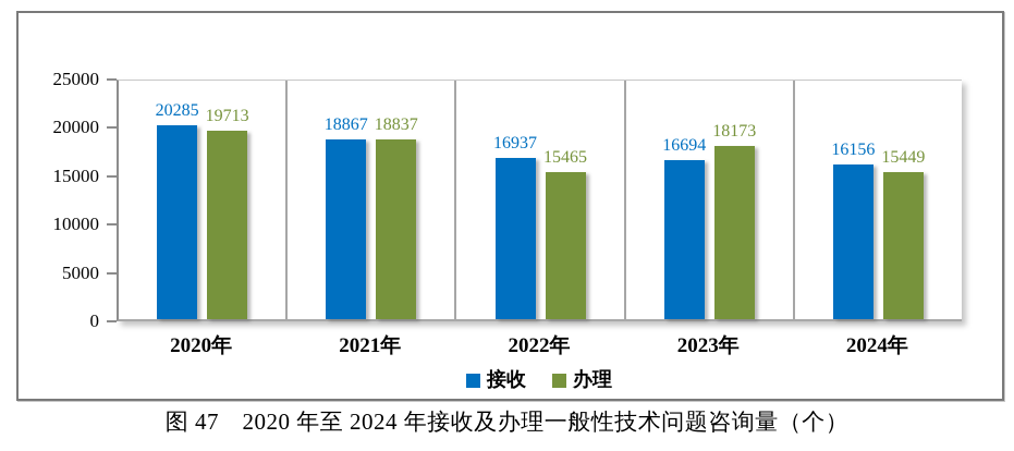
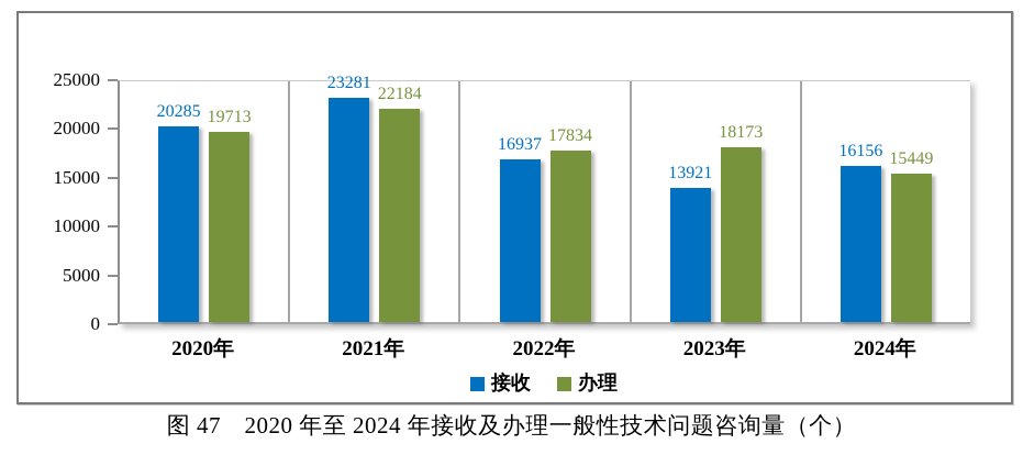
接收/2021年: 18867 -> 23281
办理/2021年: 18837 -> 22184
办理/2022年: 15465 -> 17834
接收/2023年: 16694 -> 13921
